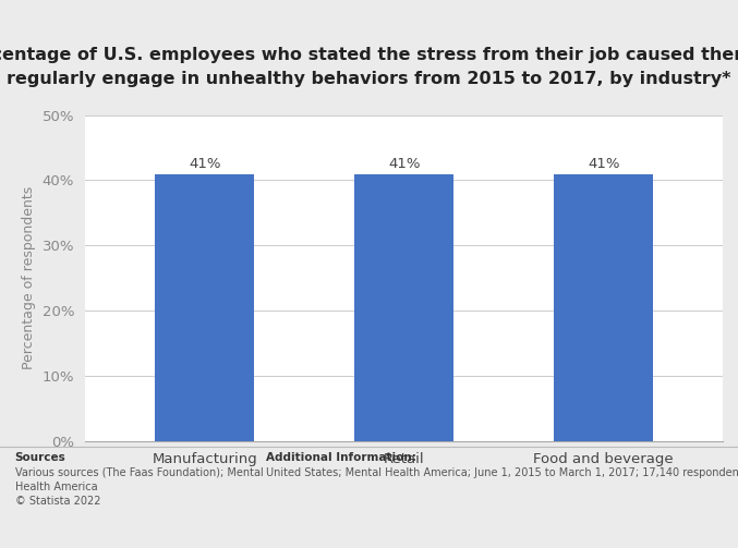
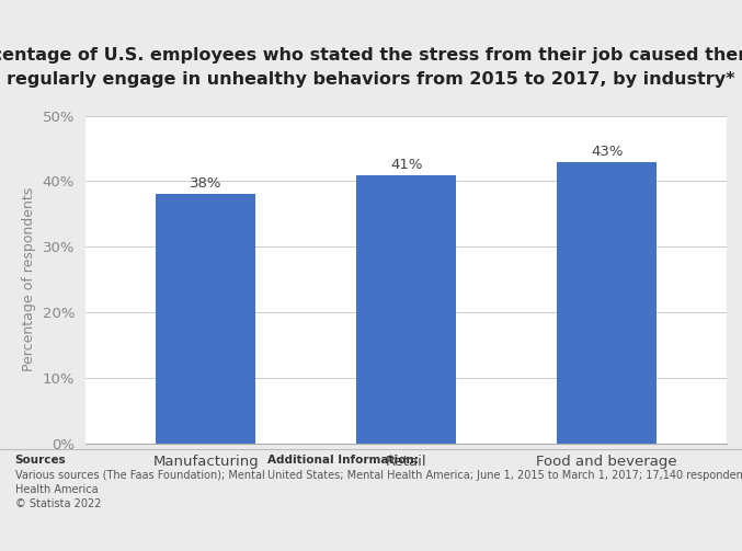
Manufacturing: 41% -> 38%
Food and beverage: 41% -> 43%
